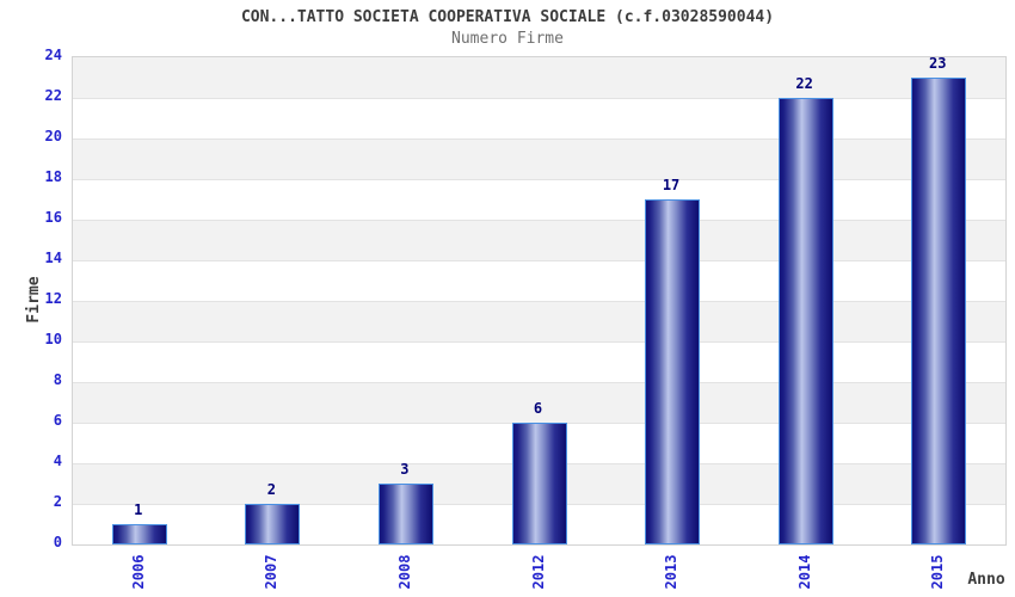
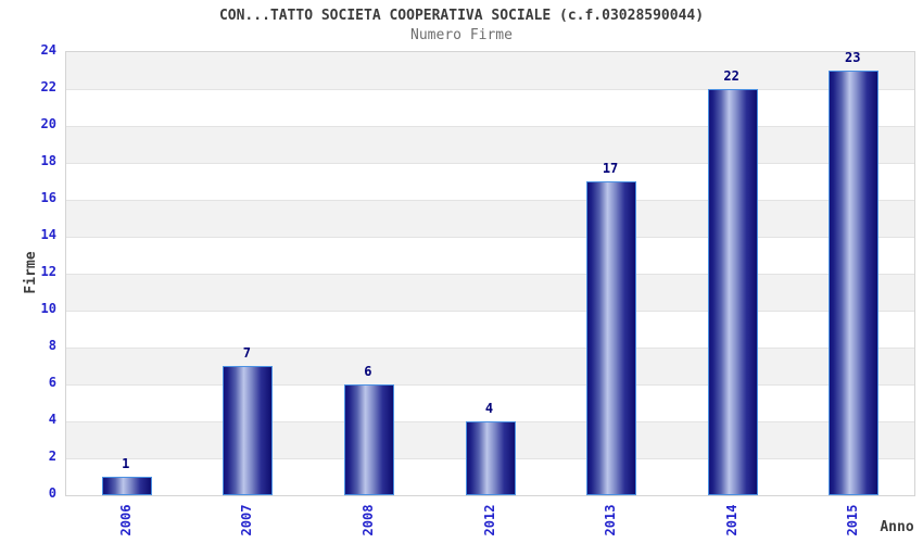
2007: 2 -> 7
2008: 3 -> 6
2012: 6 -> 4
